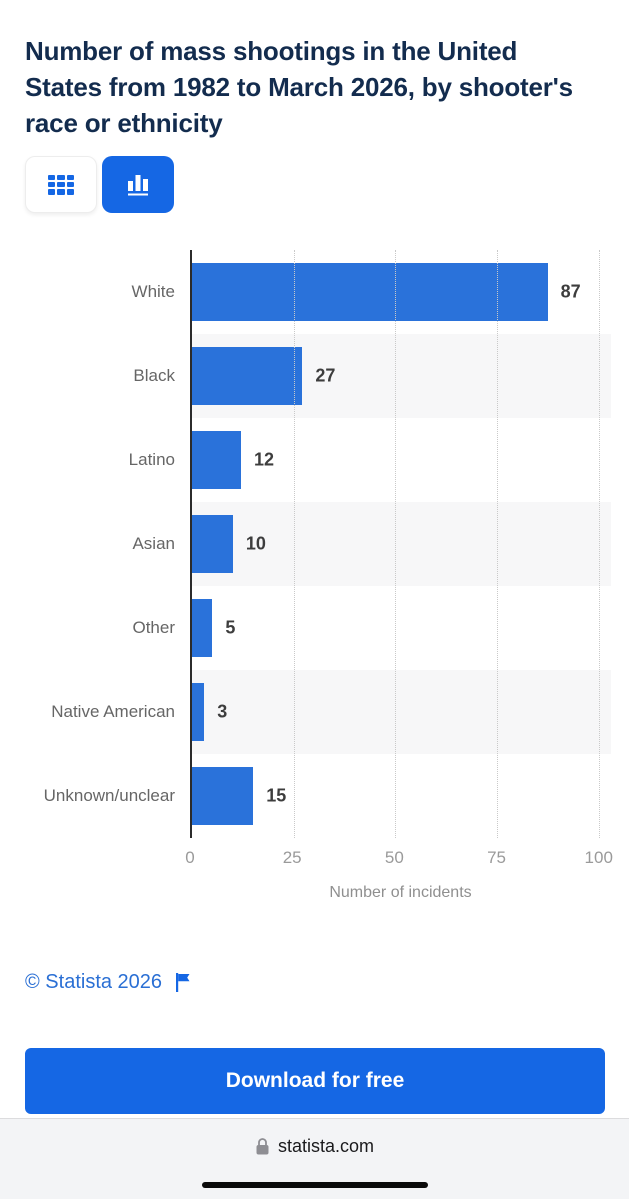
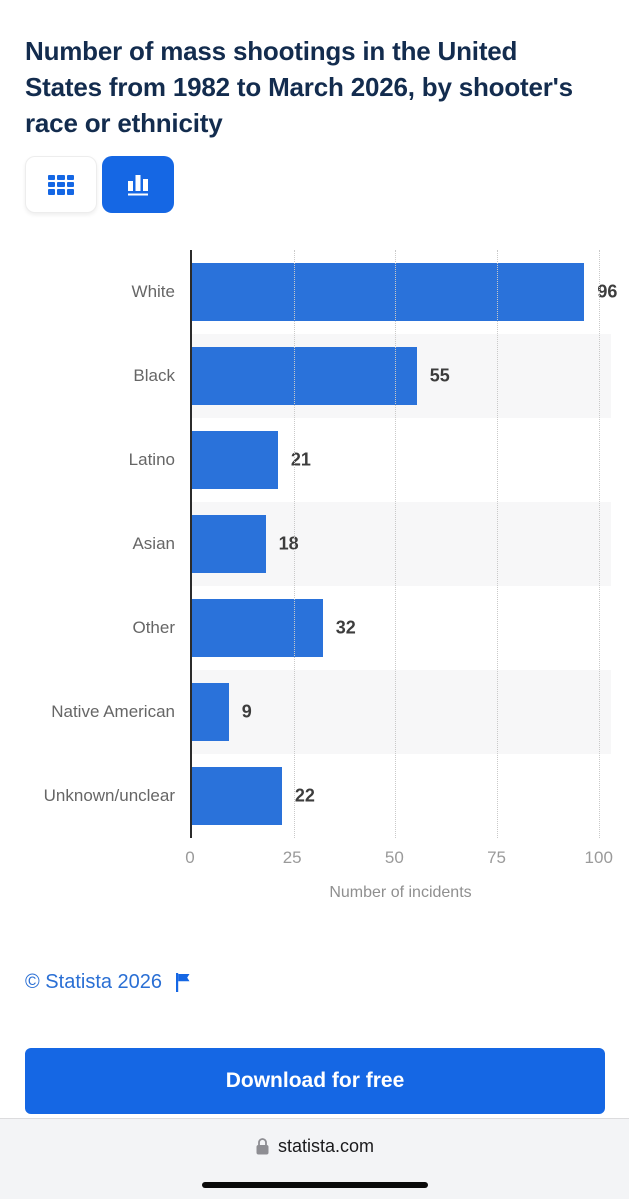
White: 87 -> 96
Black: 27 -> 55
Latino: 12 -> 21
Asian: 10 -> 18
Other: 5 -> 32
Native American: 3 -> 9
Unknown/unclear: 15 -> 22
